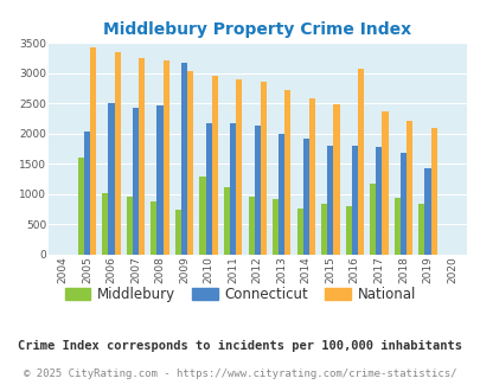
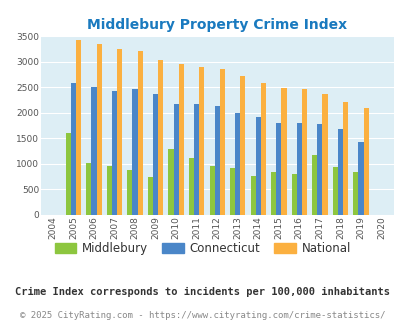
Connecticut/2005: 2040 -> 2590
Connecticut/2009: 3180 -> 2360
National/2016: 3080 -> 2460
